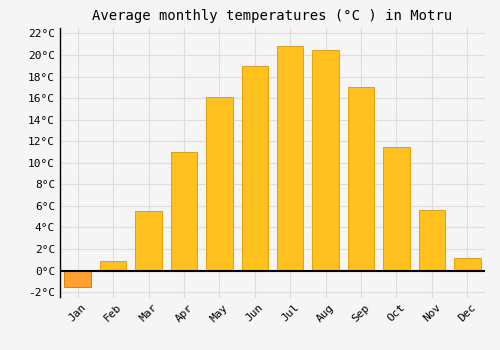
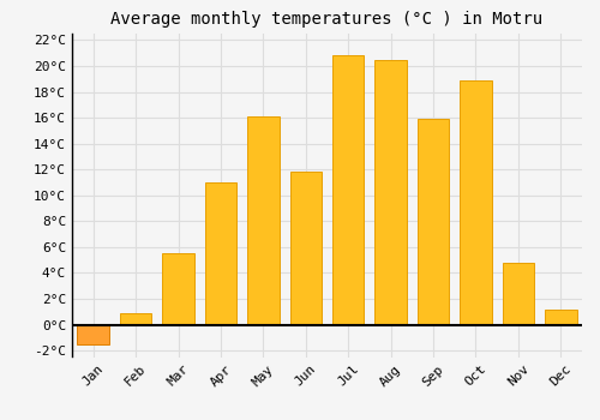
Jun: 19.0°C -> 11.8°C
Sep: 17.0°C -> 15.9°C
Oct: 11.5°C -> 18.9°C
Nov: 5.6°C -> 4.8°C
